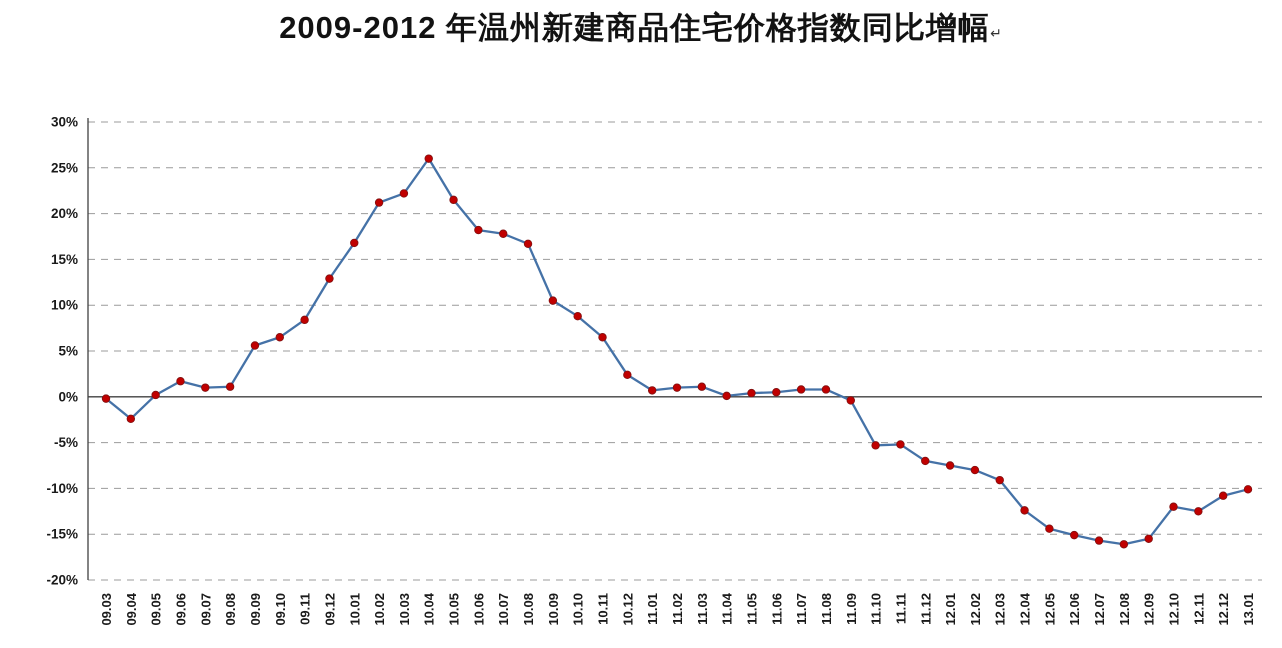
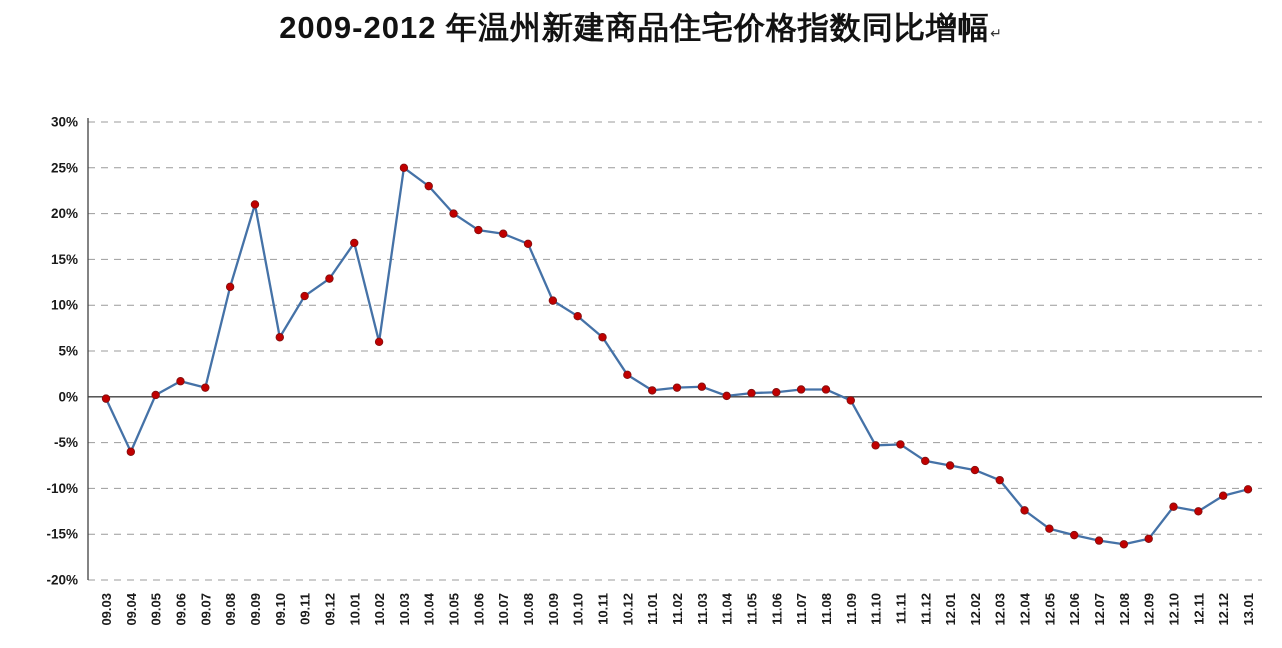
09.04: -2% -> -6%
09.08: 1% -> 12%
09.09: 6% -> 21%
09.11: 8% -> 11%
10.02: 21% -> 6%
10.03: 22% -> 25%
10.04: 26% -> 23%
10.05: 22% -> 20%
